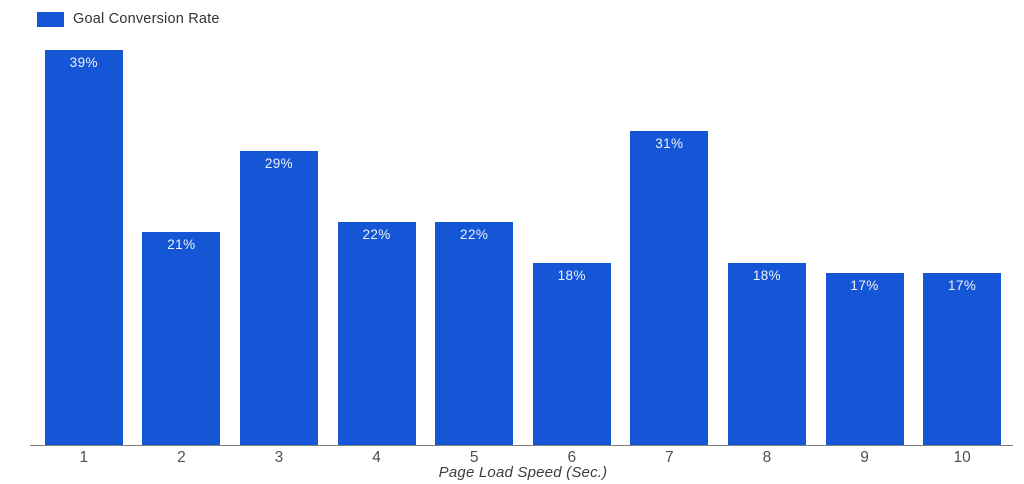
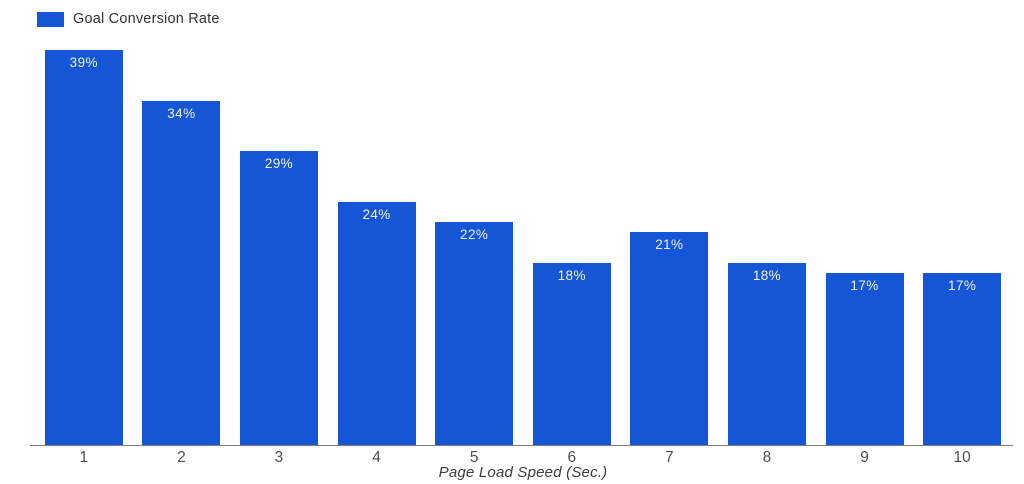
2: 21% -> 34%
4: 22% -> 24%
7: 31% -> 21%
